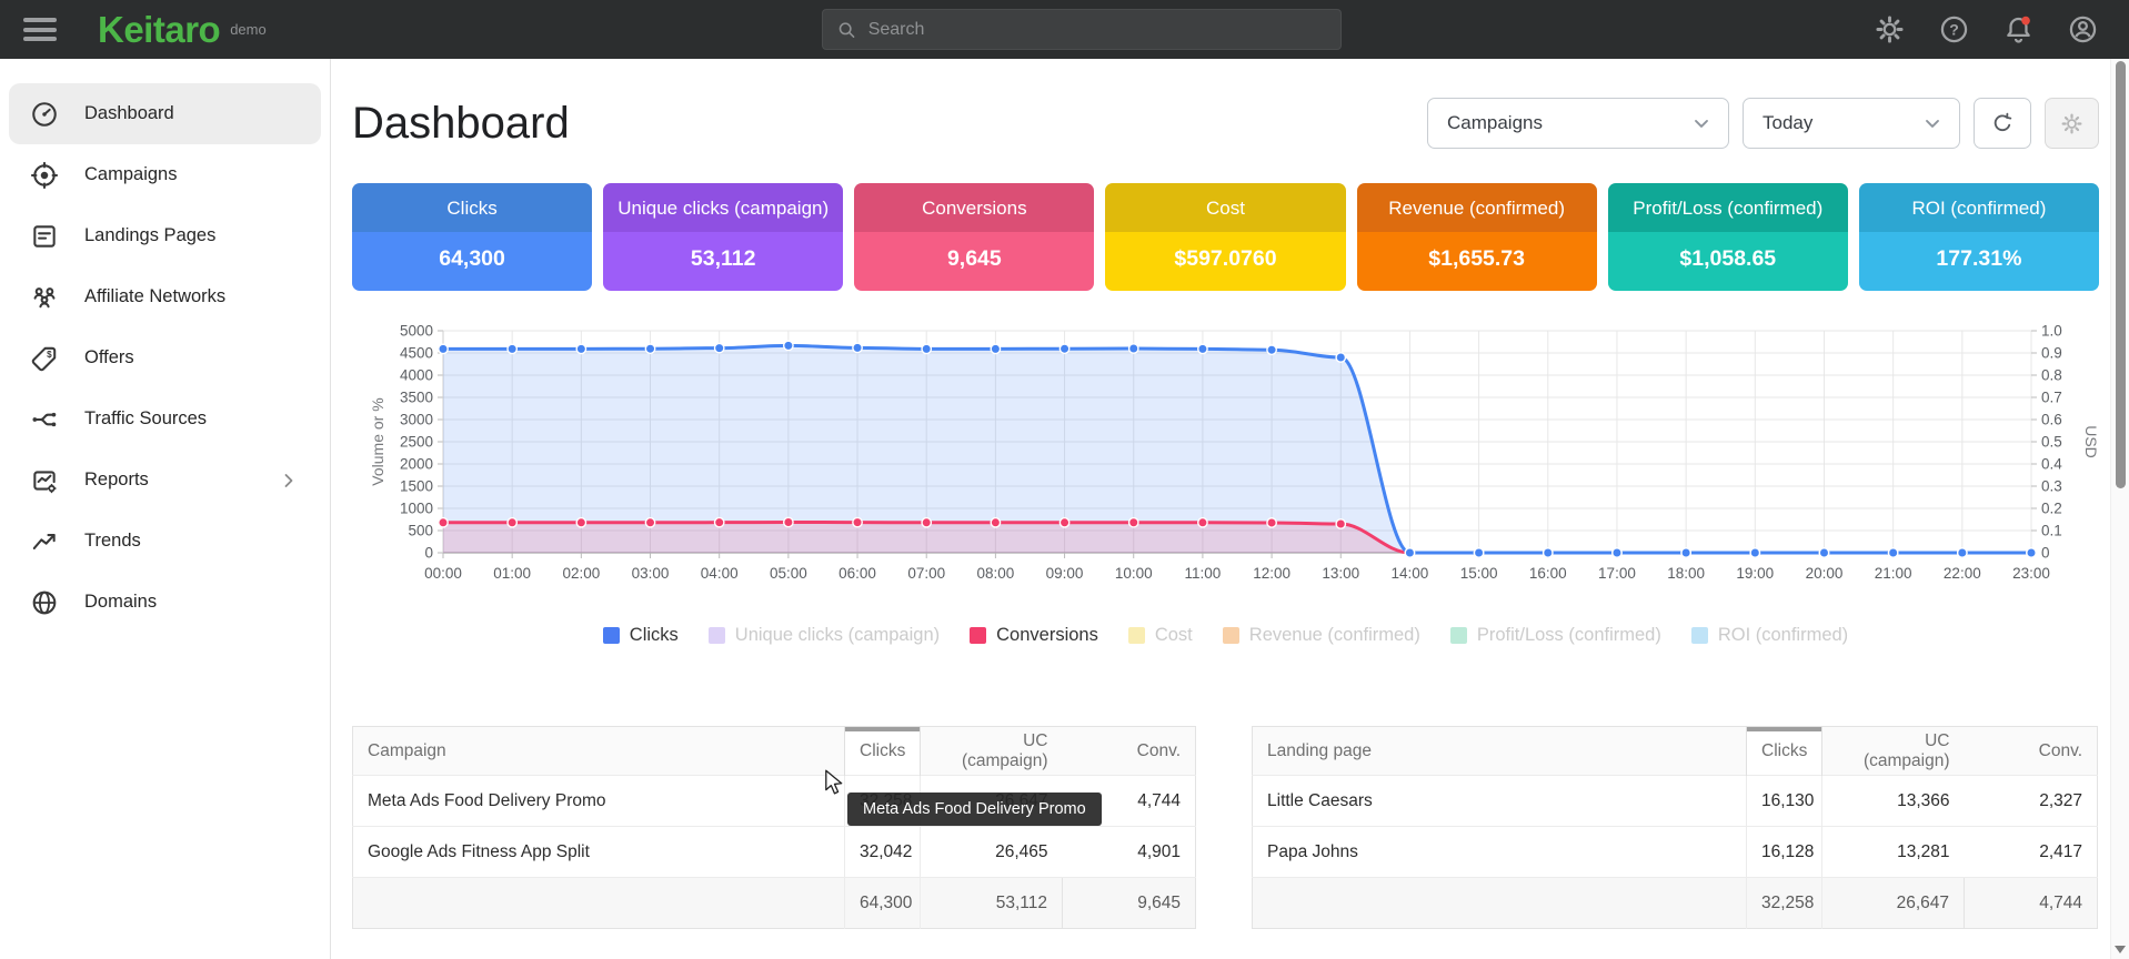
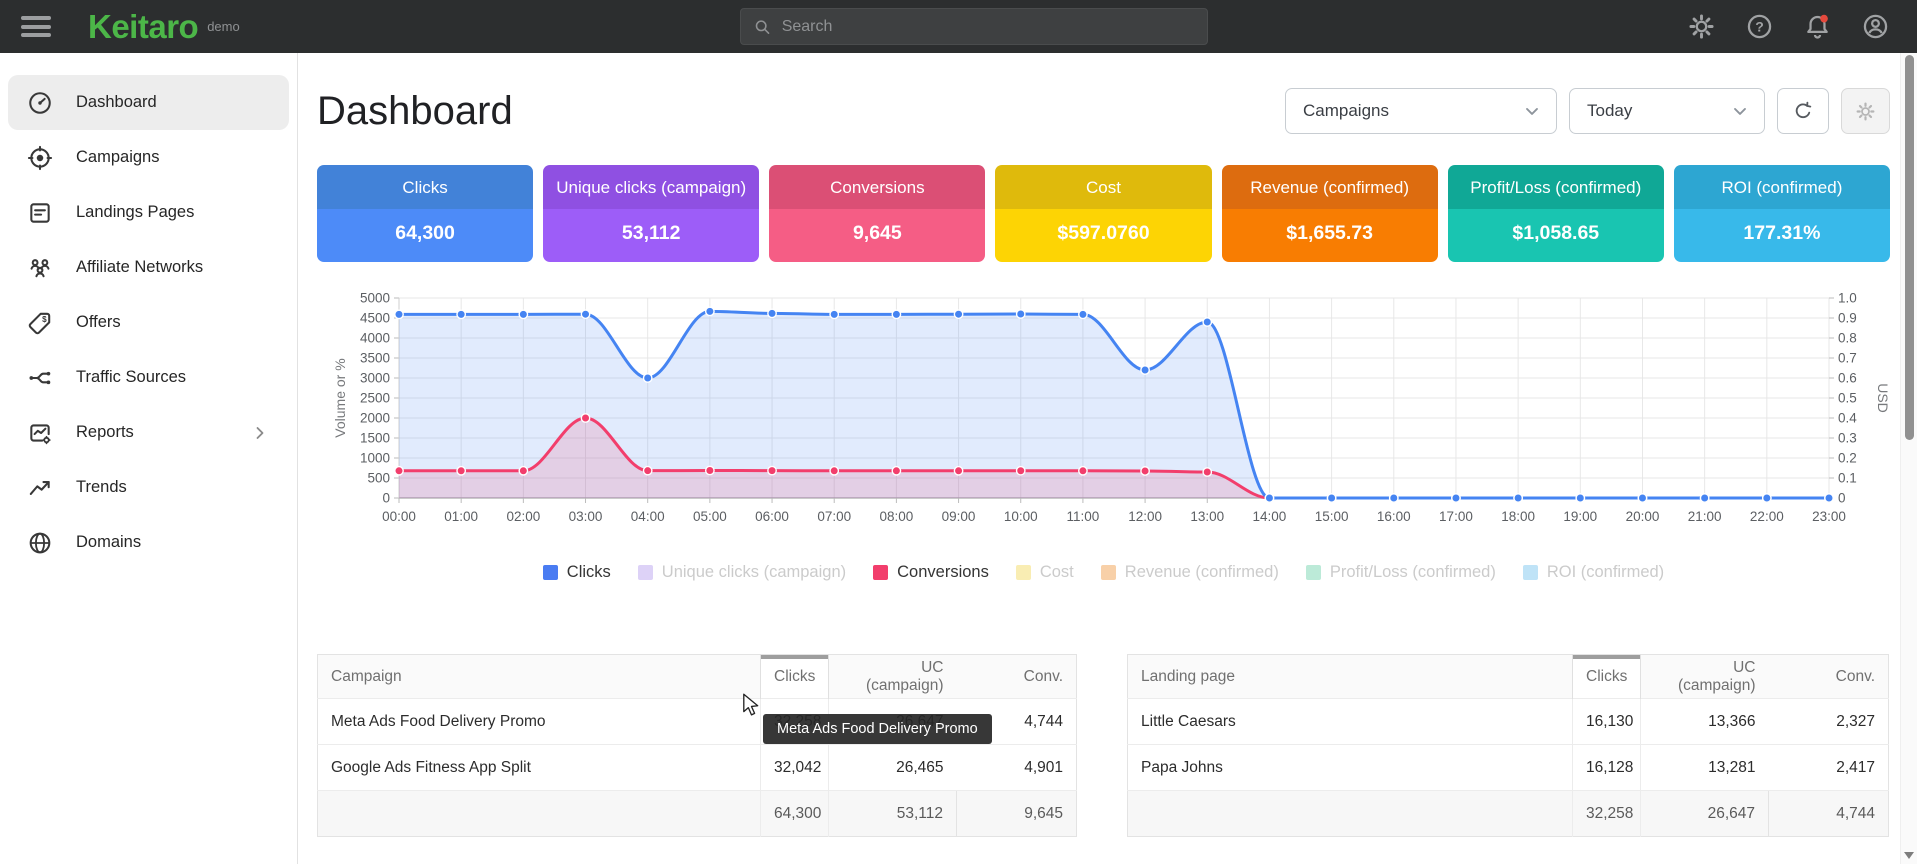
Conversions/03:00: 700 -> 2000
Clicks/04:00: 4600 -> 3000
Clicks/12:00: 4600 -> 3200
